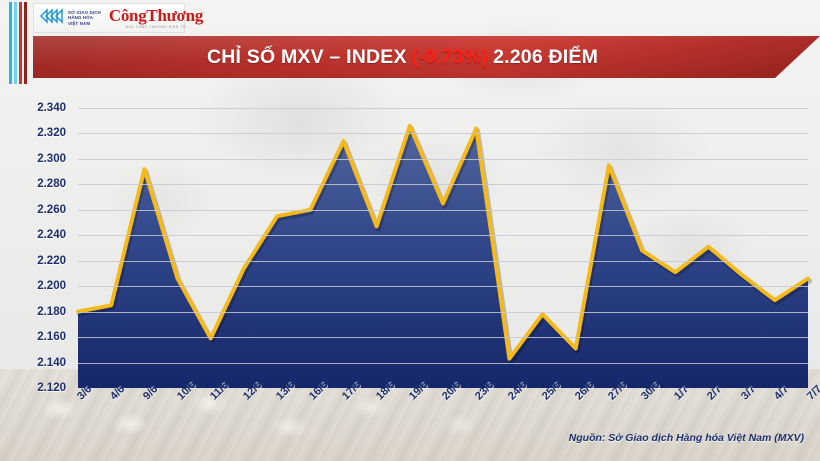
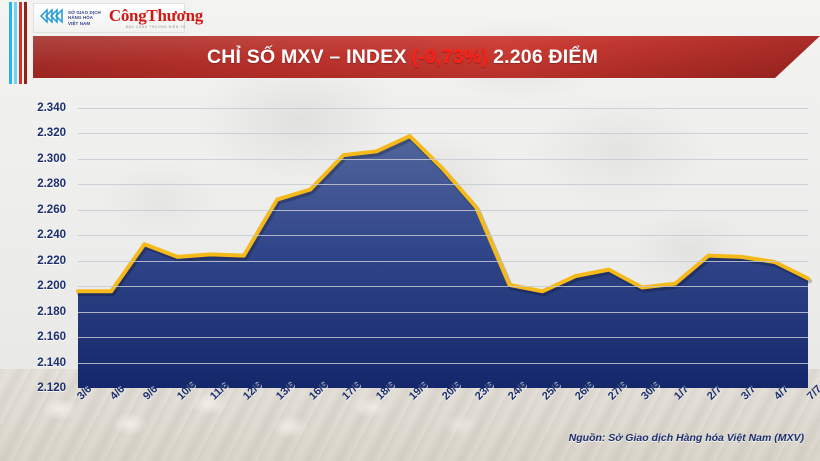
3/6: 2180 -> 2196
4/6: 2185 -> 2196
9/6: 2292 -> 2233
10/6: 2206 -> 2223
11/6: 2159 -> 2225
12/6: 2214 -> 2224
13/6: 2255 -> 2268
16/6: 2260 -> 2276
17/6: 2314 -> 2303
18/6: 2247 -> 2306
19/6: 2326 -> 2318
20/6: 2265 -> 2292
23/6: 2324 -> 2262
24/6: 2143 -> 2201
25/6: 2178 -> 2196
26/6: 2151 -> 2208
27/6: 2295 -> 2213
30/6: 2228 -> 2199
1/7: 2211 -> 2202
2/7: 2231 -> 2224
3/7: 2209 -> 2223
4/7: 2189 -> 2219
